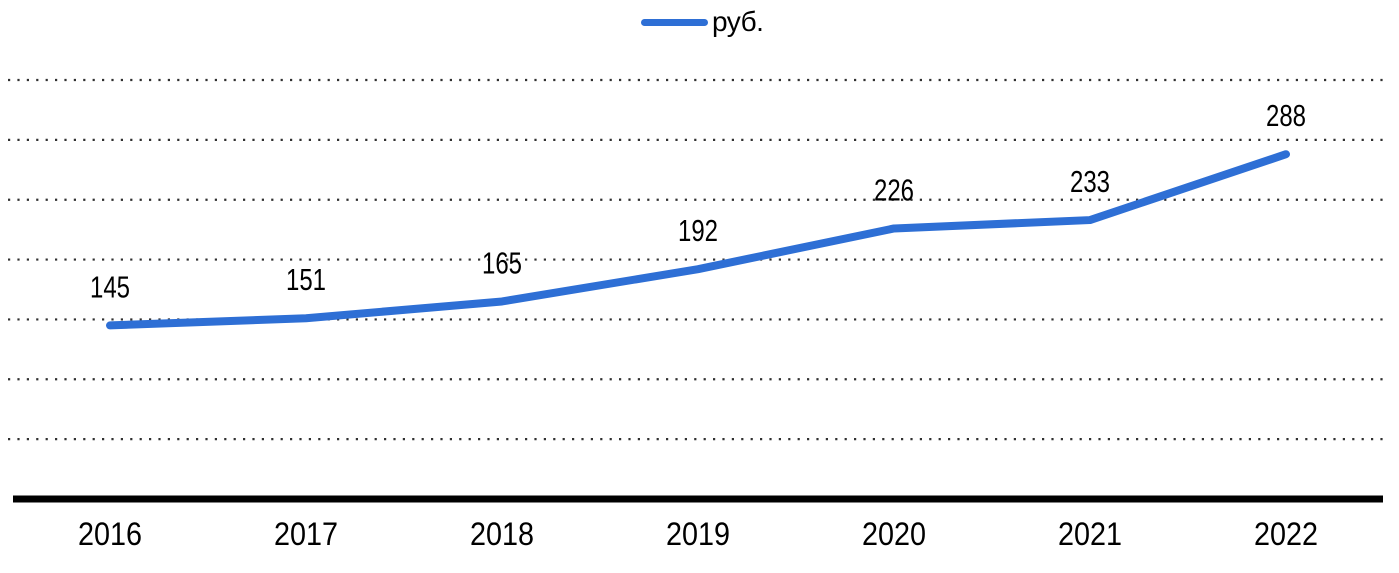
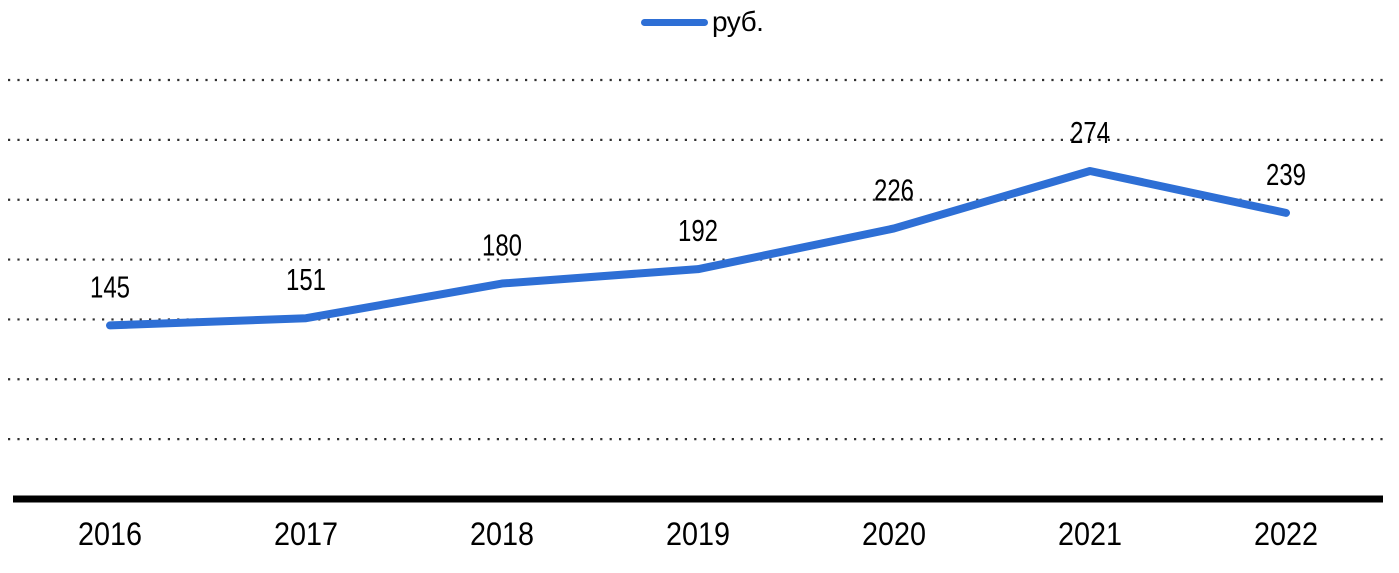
2018: 165 -> 180
2021: 233 -> 274
2022: 288 -> 239
